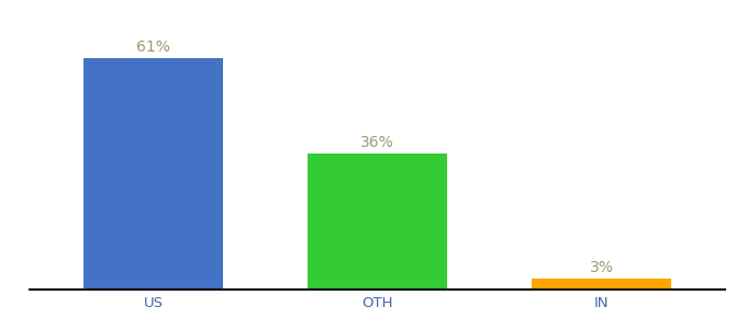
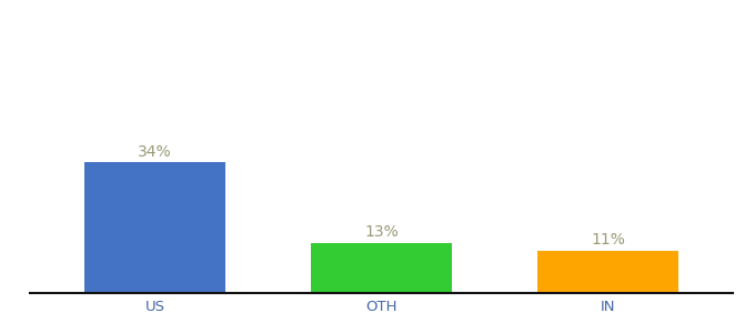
US: 61% -> 34%
OTH: 36% -> 13%
IN: 3% -> 11%
